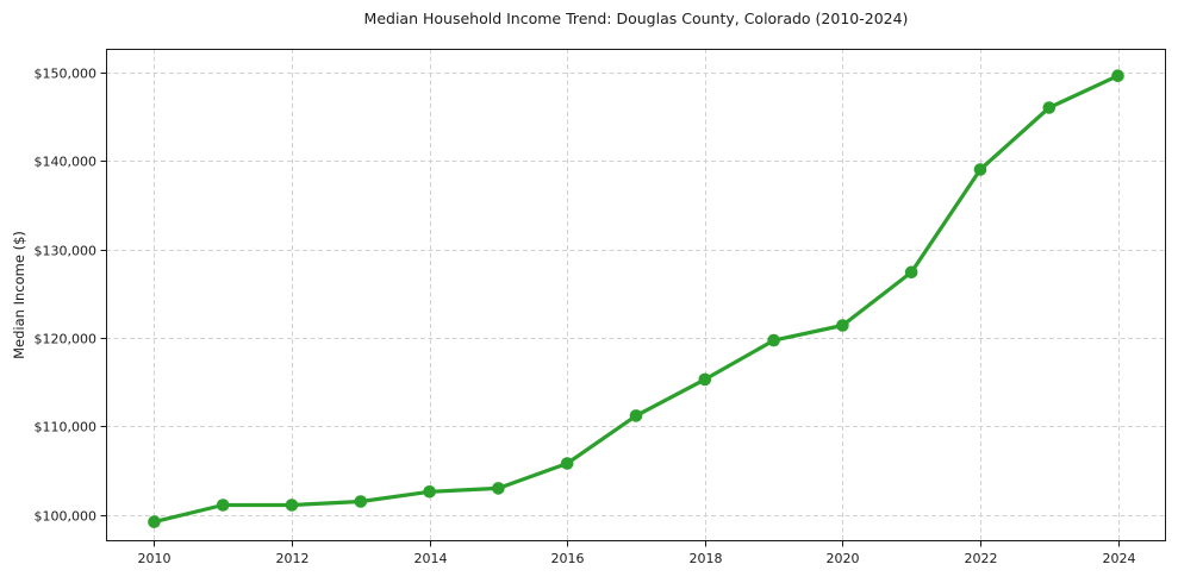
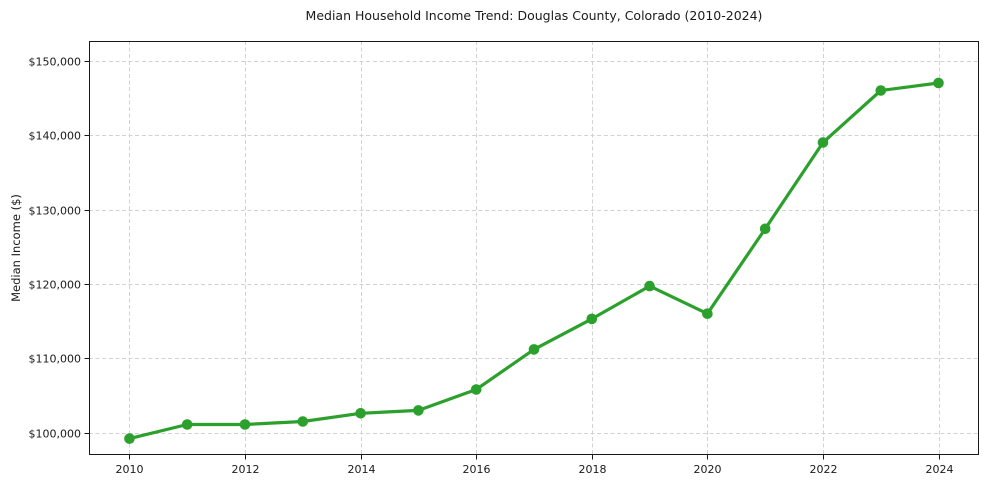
2020: $121000 -> $116000
2024: $150000 -> $147000
